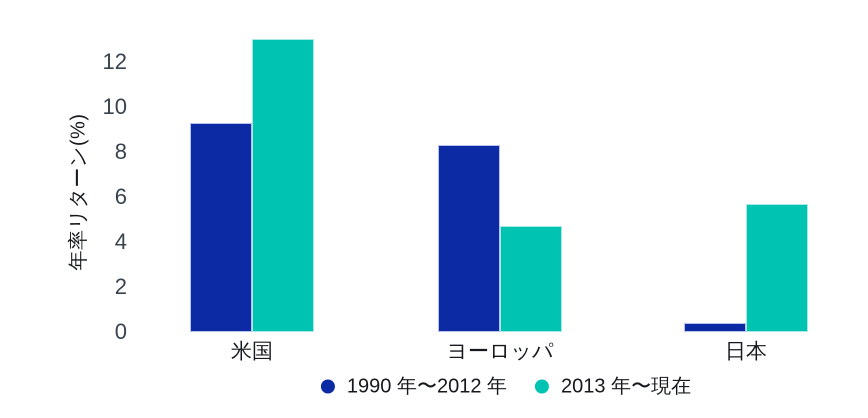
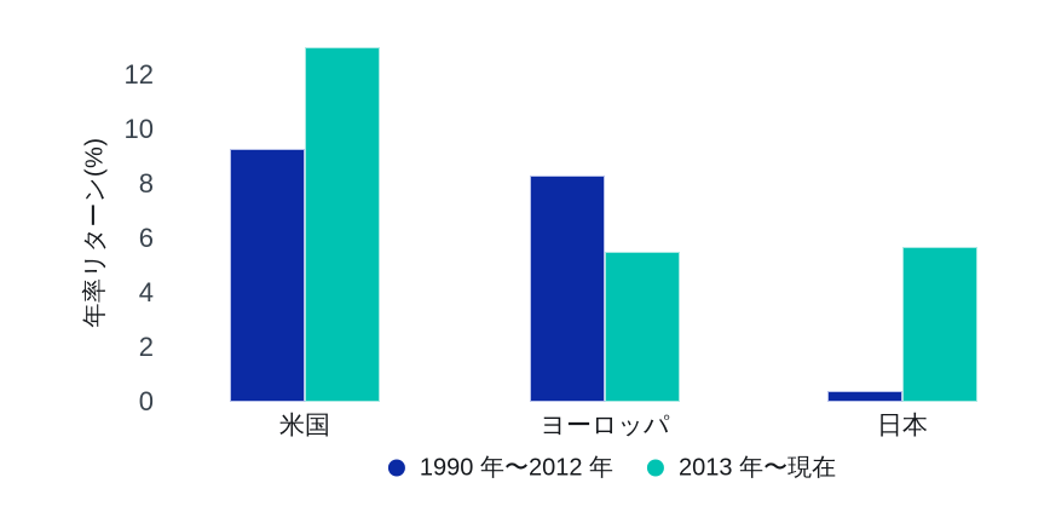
2013 年〜現在/ヨーロッパ: 4.7 -> 5.5
